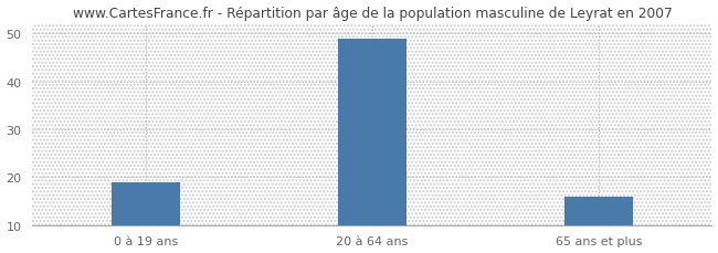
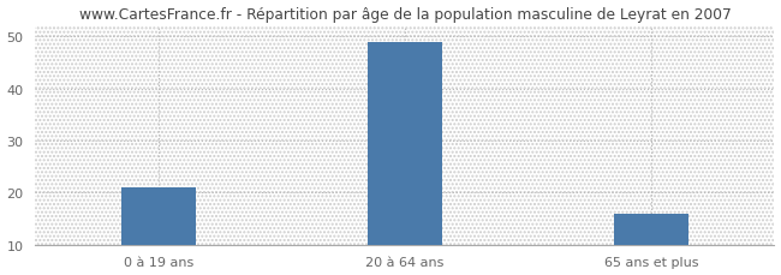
0 à 19 ans: 19 -> 21
